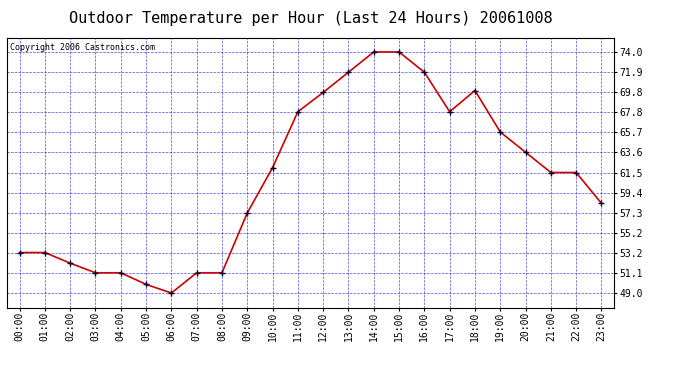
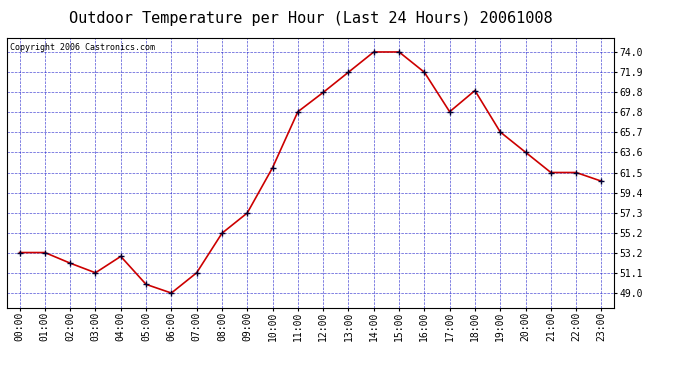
04:00: 51.1 -> 52.8
08:00: 51.1 -> 55.2
23:00: 58.3 -> 60.6
